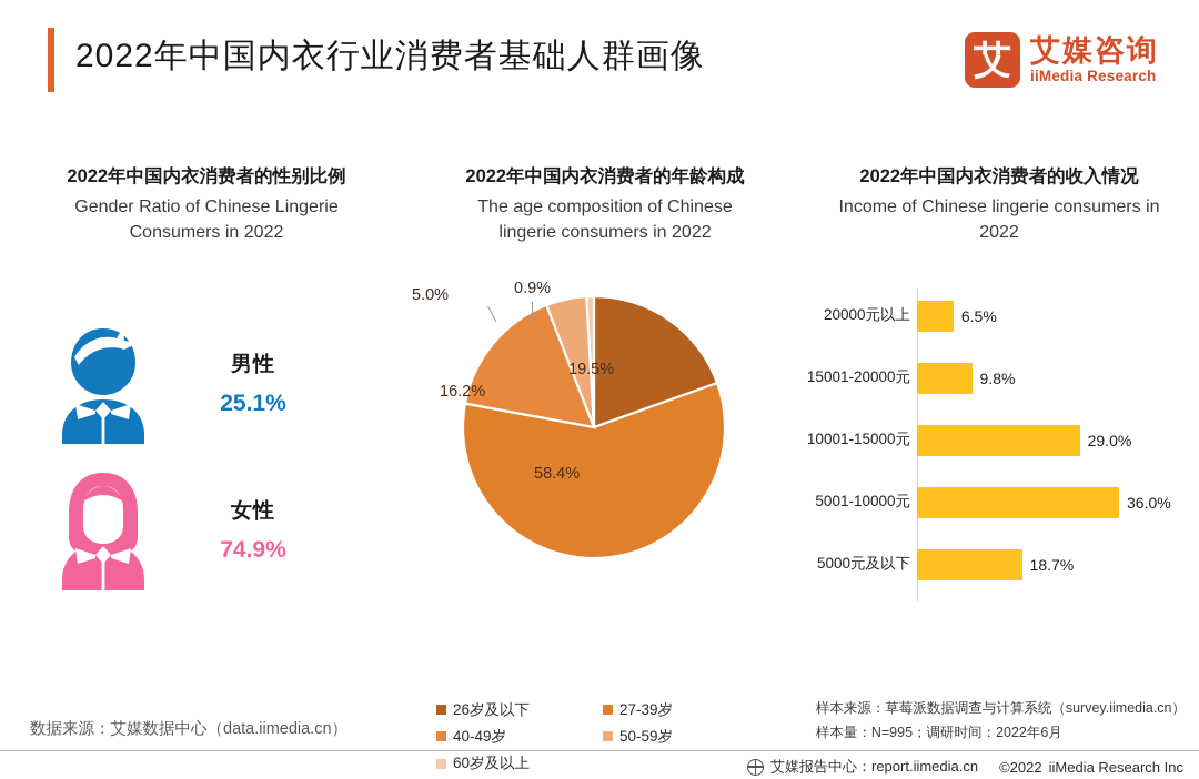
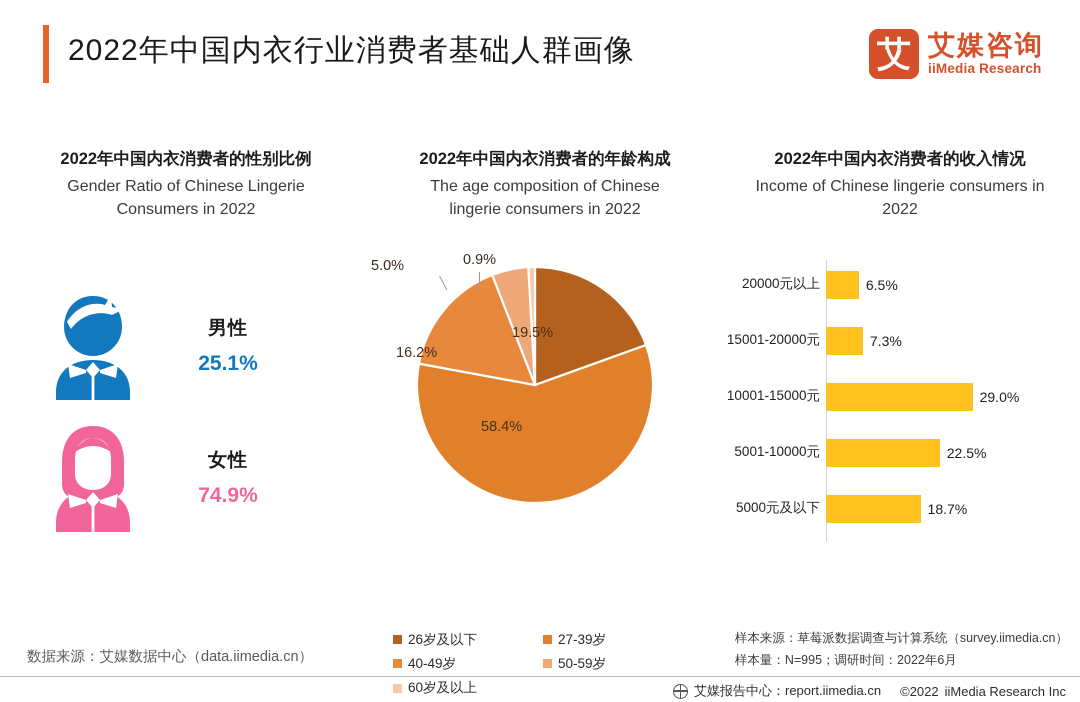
2022年中国内衣消费者的收入情况/15001-20000元: 9.8% -> 7.3%
2022年中国内衣消费者的收入情况/5001-10000元: 36.0% -> 22.5%
